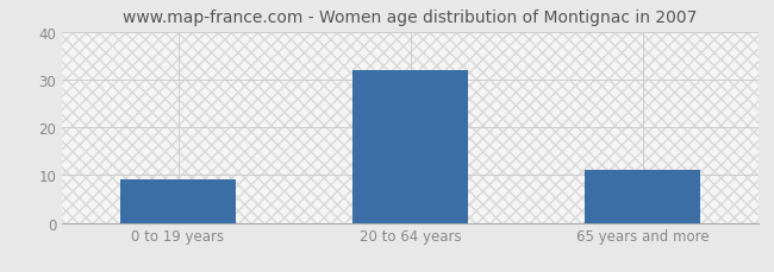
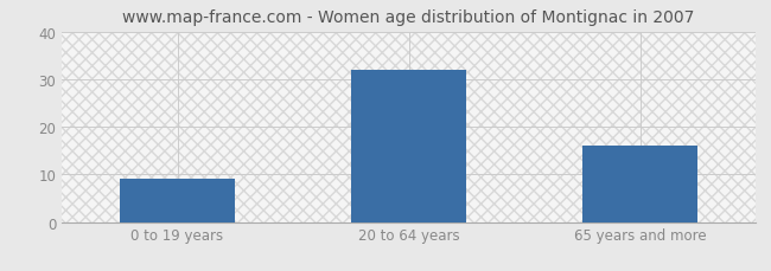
65 years and more: 11 -> 16
